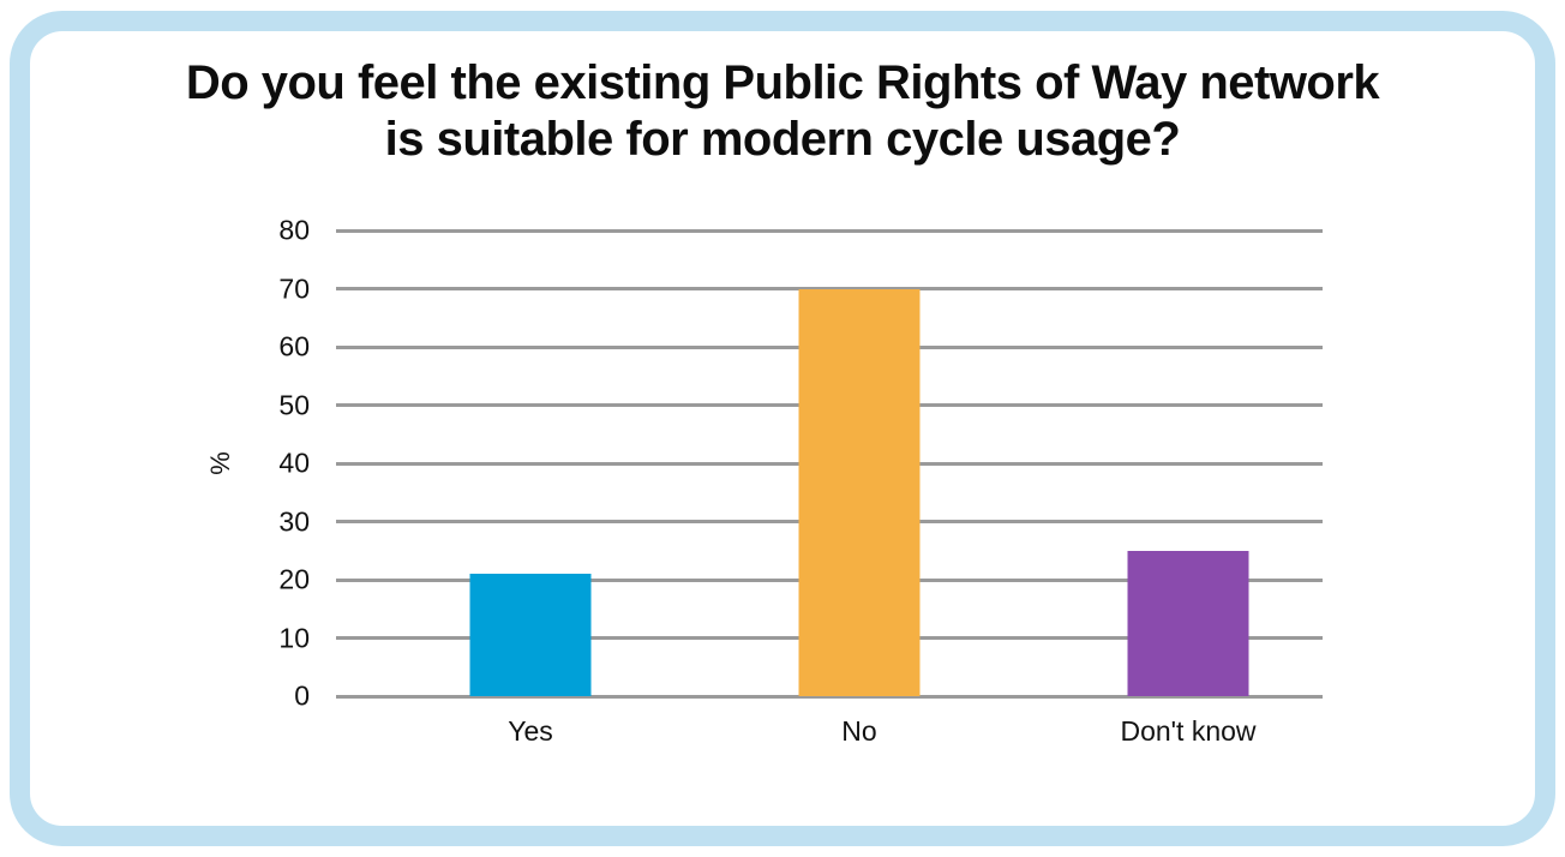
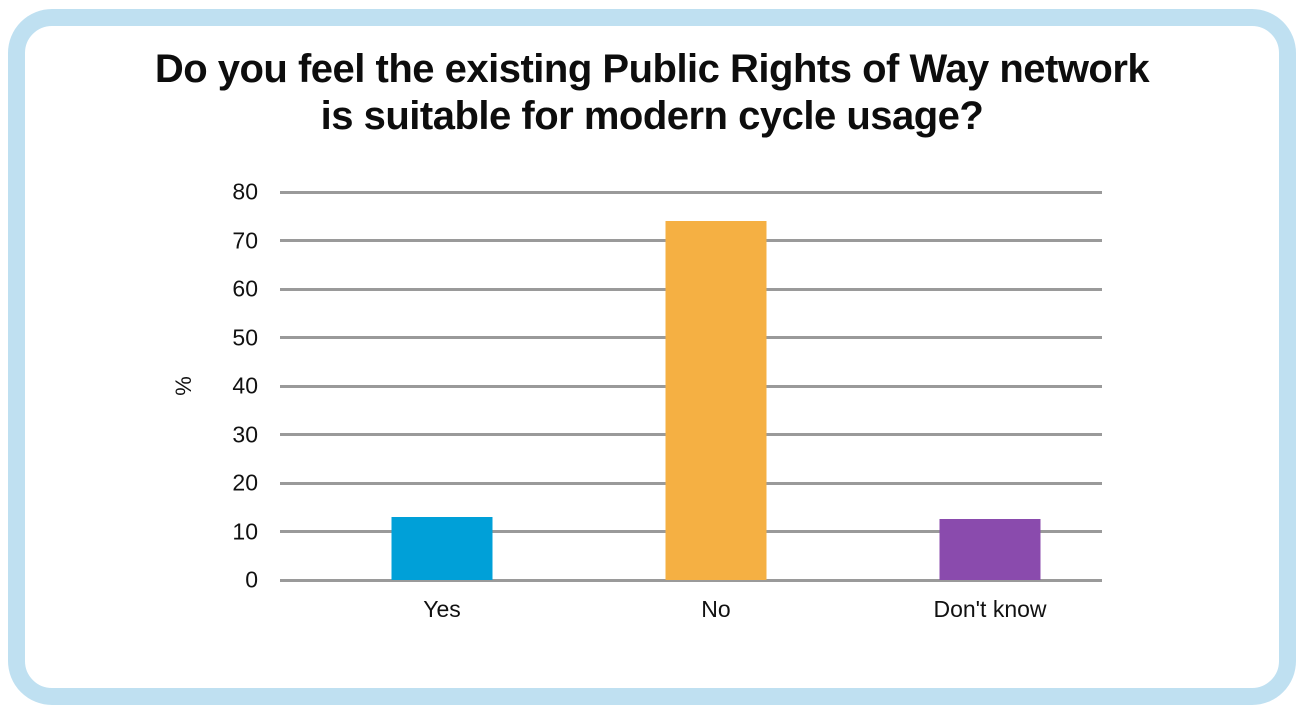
Yes: 21 -> 13
No: 70 -> 74
Don't know: 25 -> 12
